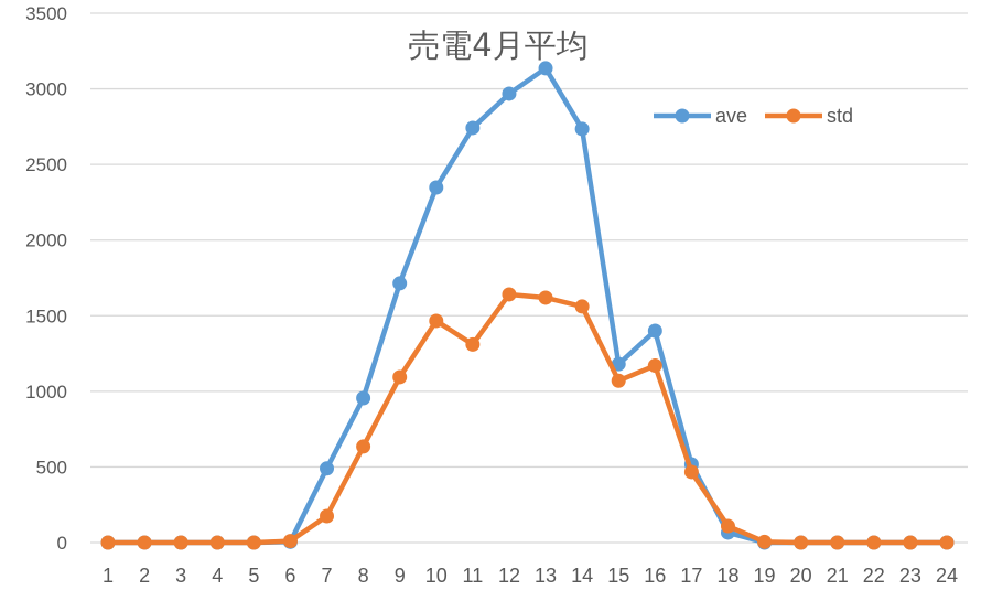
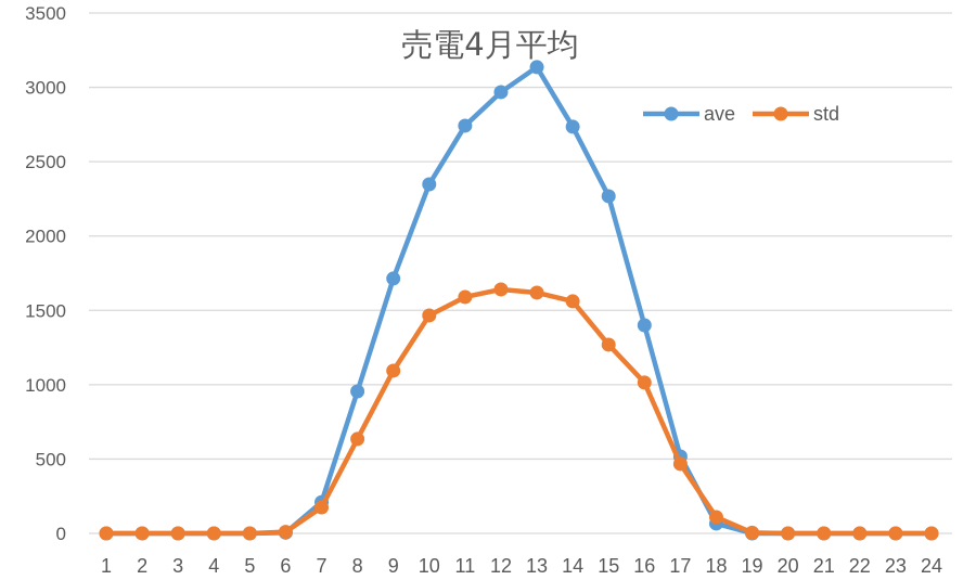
ave/7: 490 -> 210
std/11: 1310 -> 1590
ave/15: 1180 -> 2270
std/15: 1070 -> 1270
std/16: 1170 -> 1010
